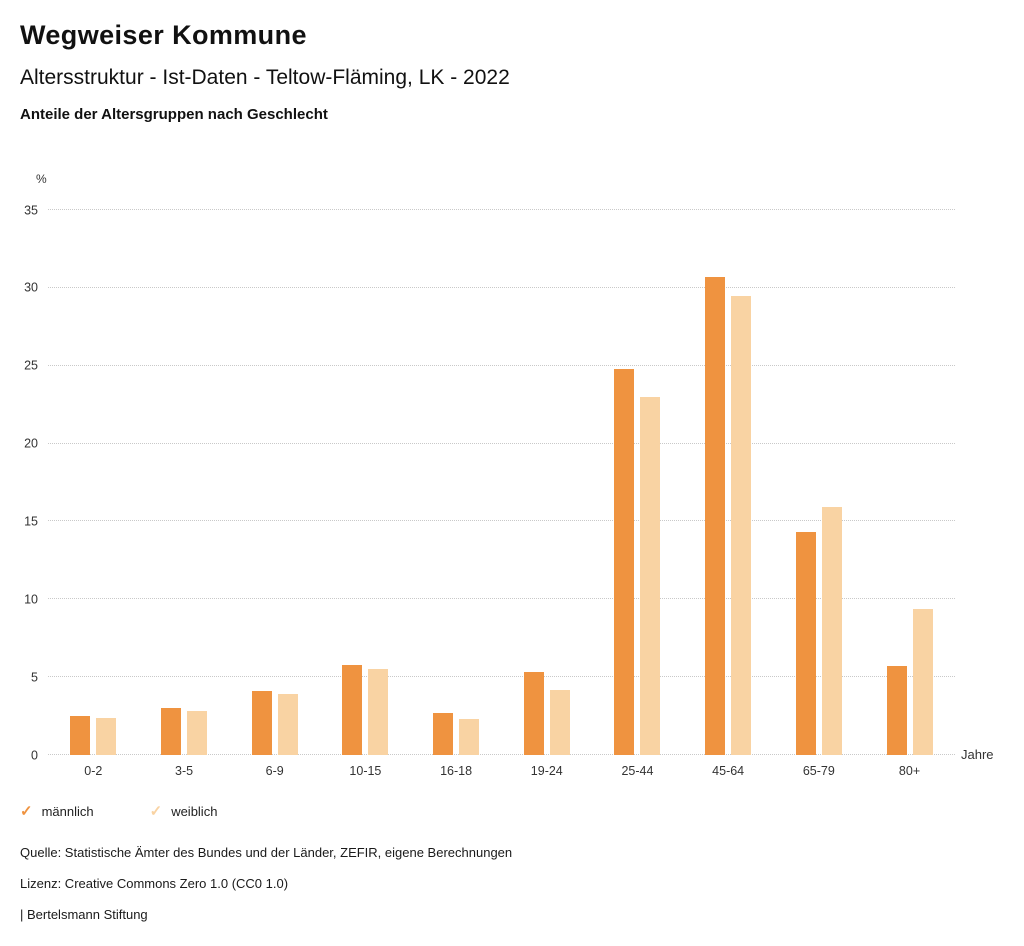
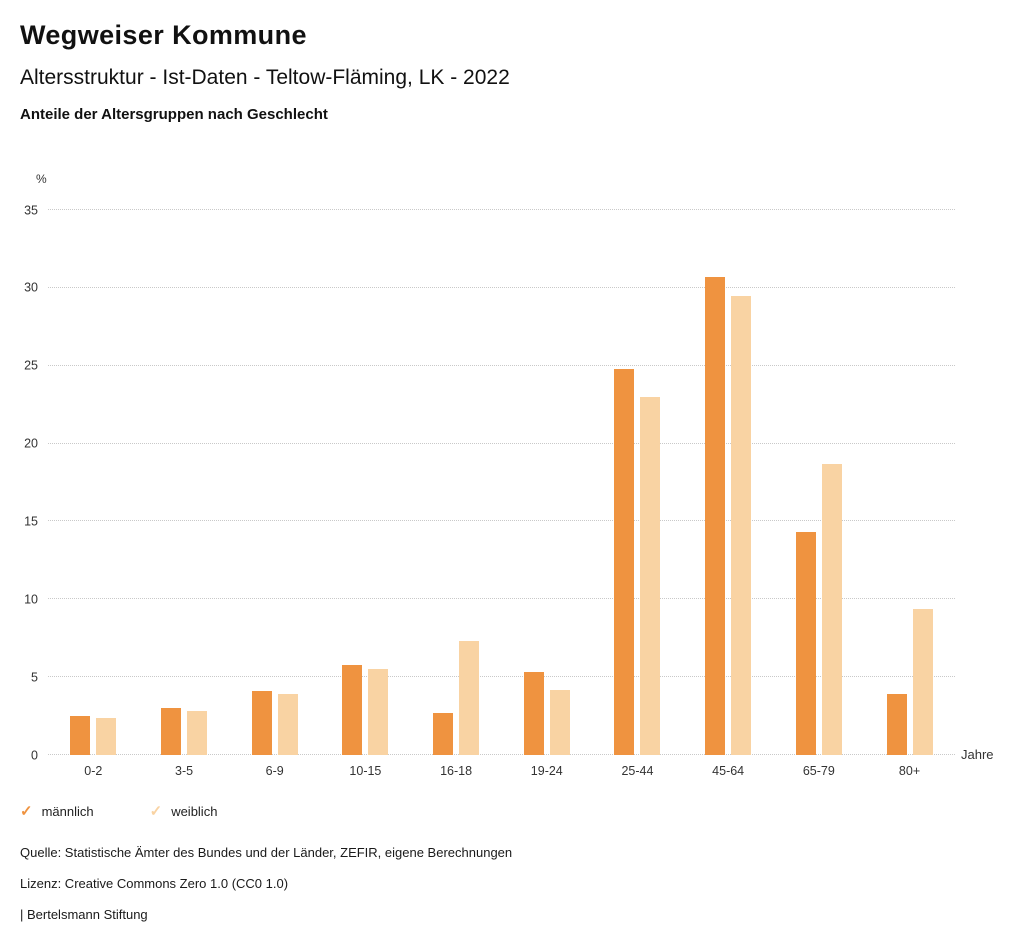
weiblich/16-18: 2.3 -> 7.3
weiblich/65-79: 15.9 -> 18.7
männlich/80+: 5.7 -> 3.9
